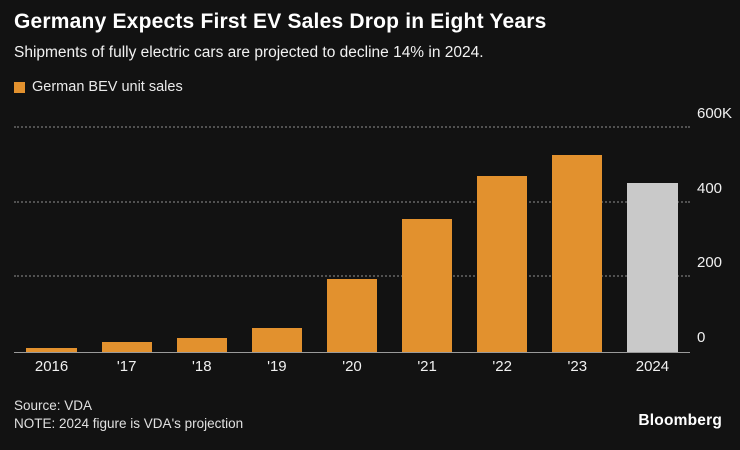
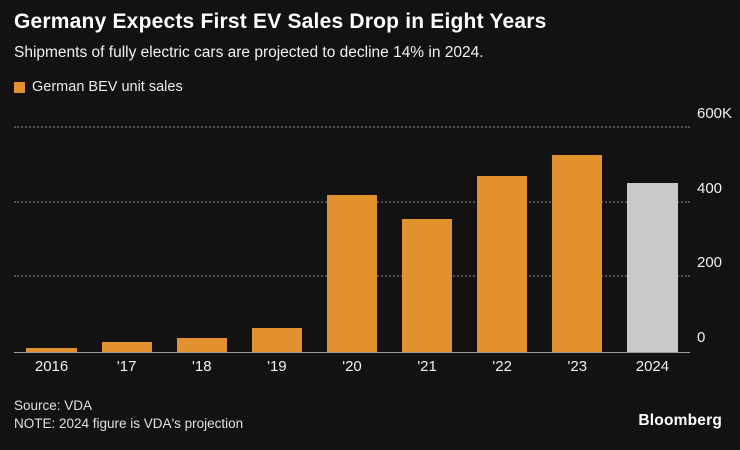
'20: 200K -> 420K
